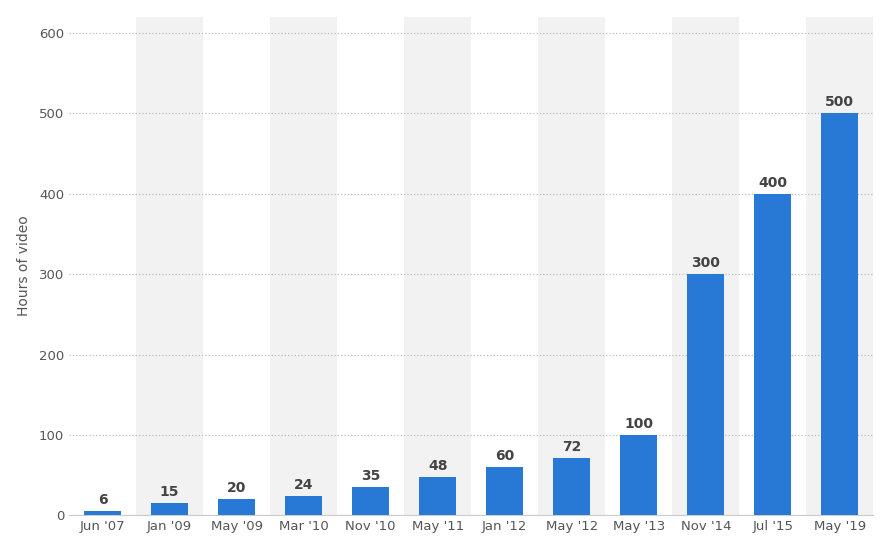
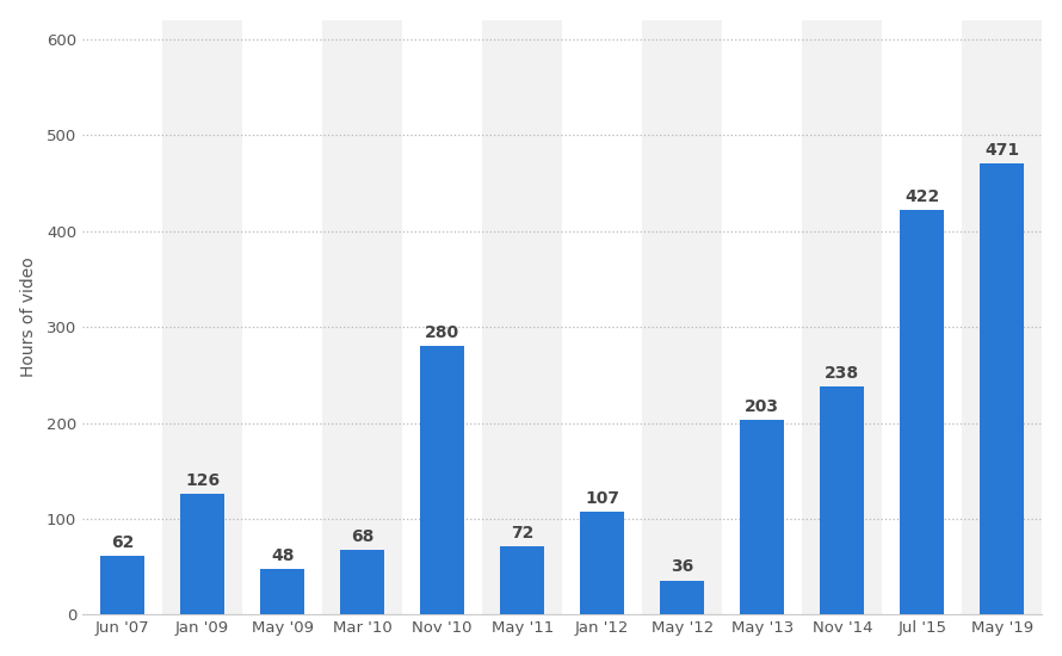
Jun '07: 6 -> 62
Jan '09: 15 -> 126
May '09: 20 -> 48
Mar '10: 24 -> 68
Nov '10: 35 -> 280
May '11: 48 -> 72
Jan '12: 60 -> 107
May '12: 72 -> 36
May '13: 100 -> 203
Nov '14: 300 -> 238
Jul '15: 400 -> 422
May '19: 500 -> 471
